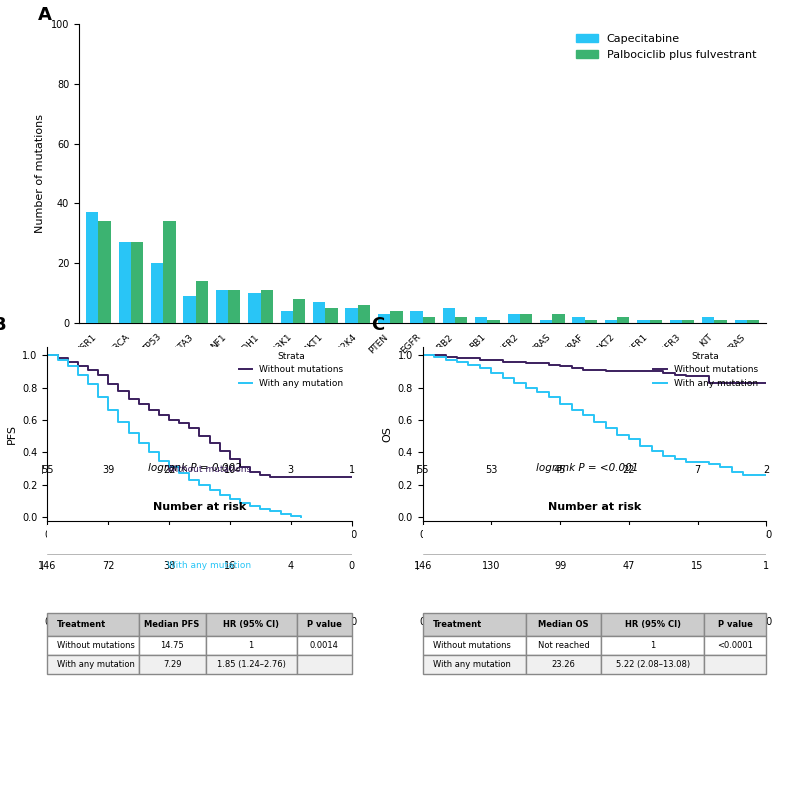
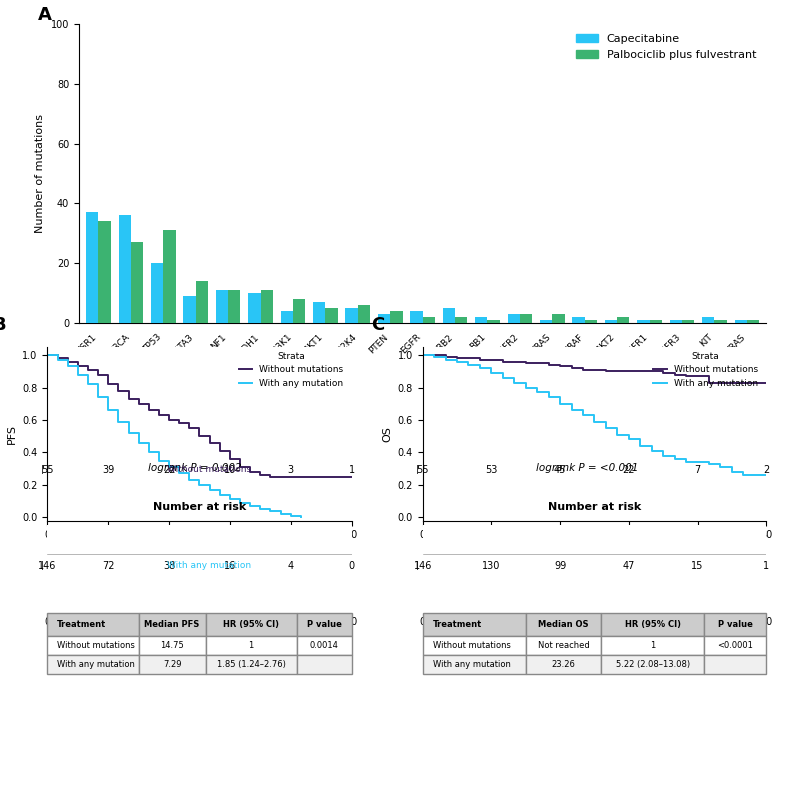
Capecitabine/PIK3CA: 27 -> 36
Palbociclib plus fulvestrant/TP53: 34 -> 31
